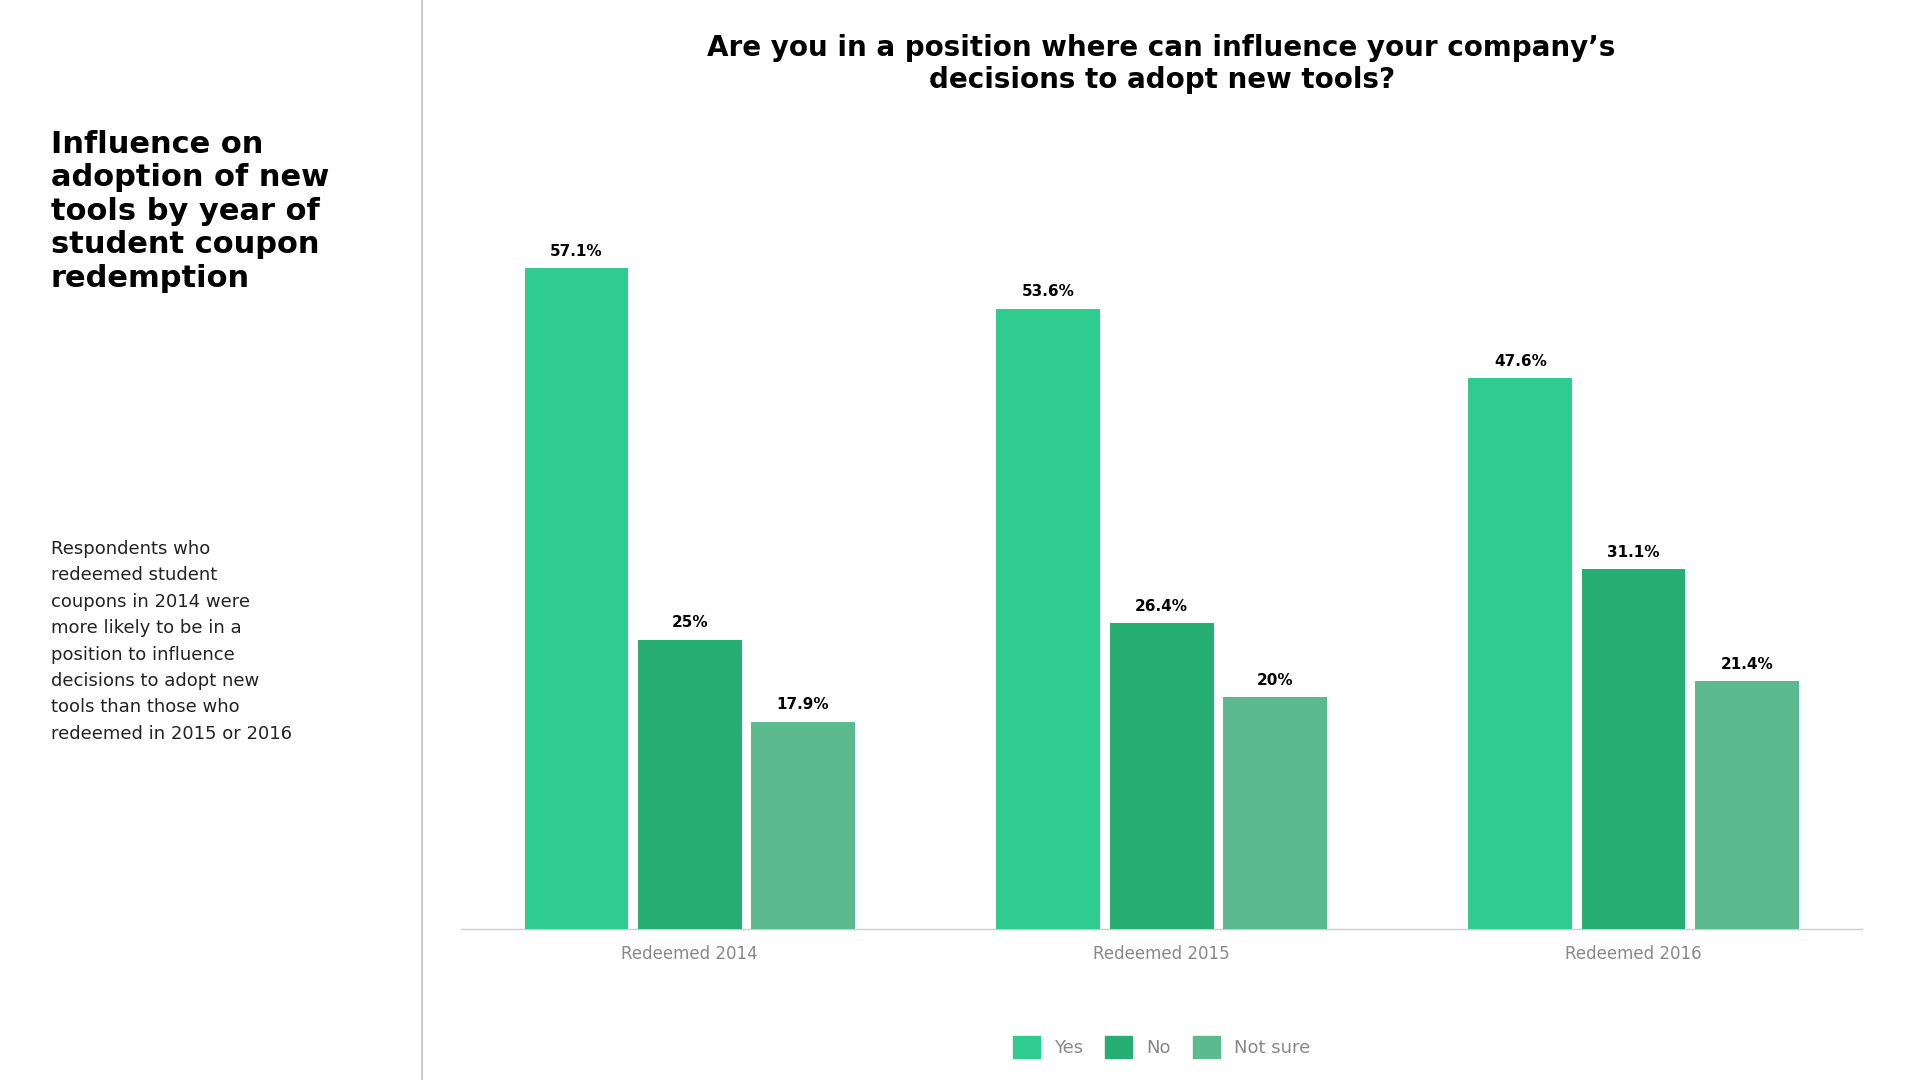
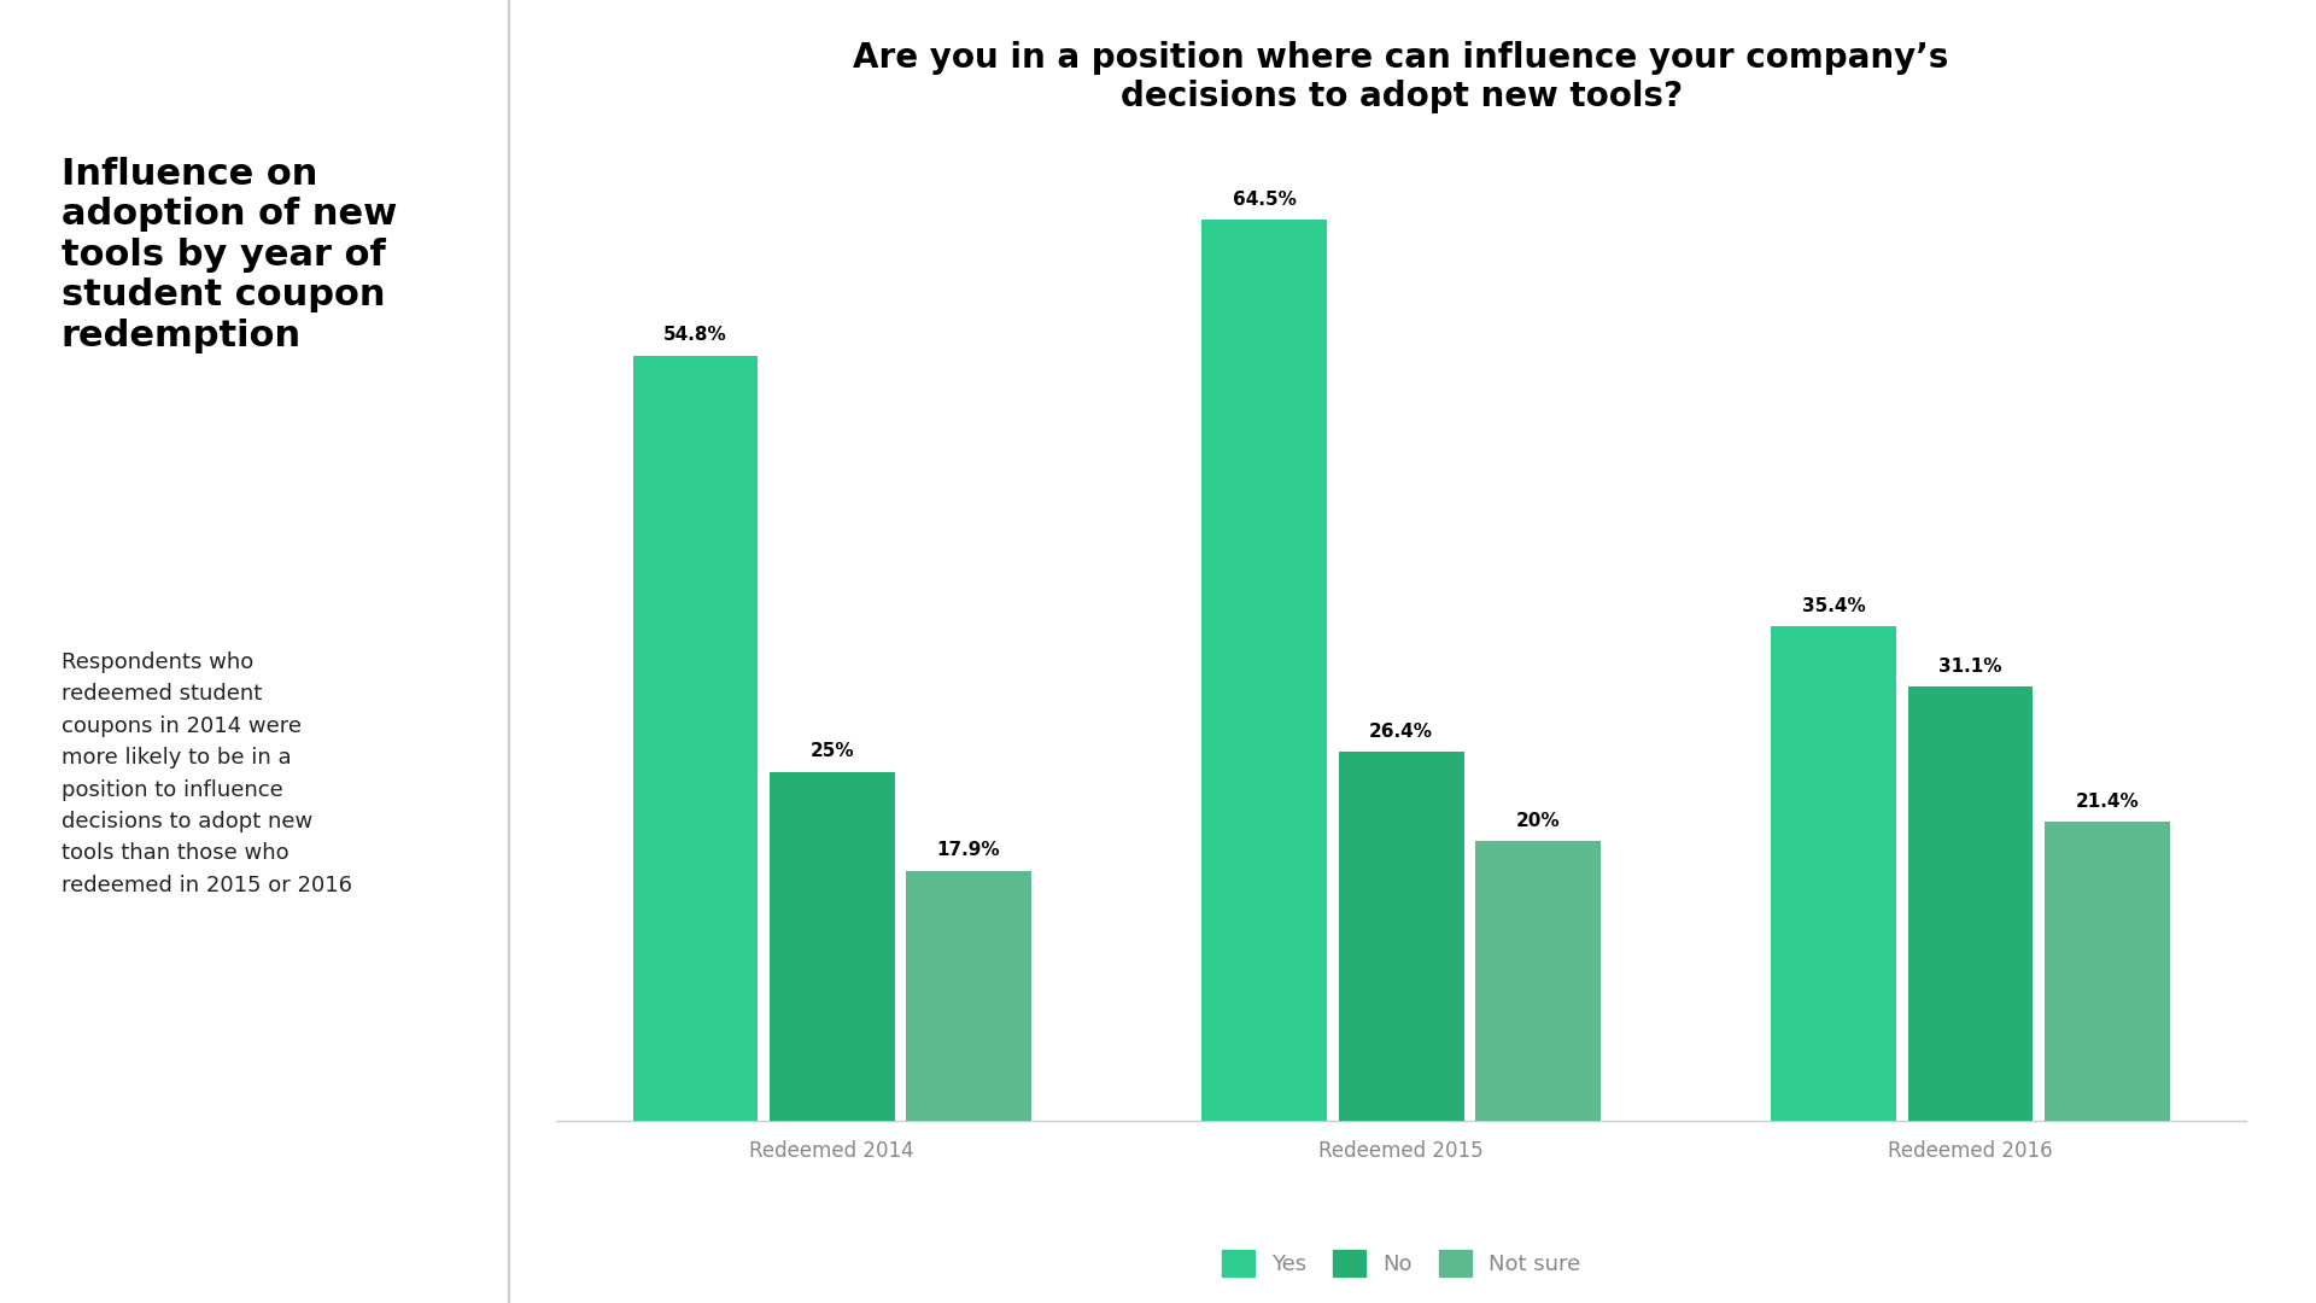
Yes/Redeemed 2014: 57.1% -> 54.8%
Yes/Redeemed 2015: 53.6% -> 64.5%
Yes/Redeemed 2016: 47.6% -> 35.4%
